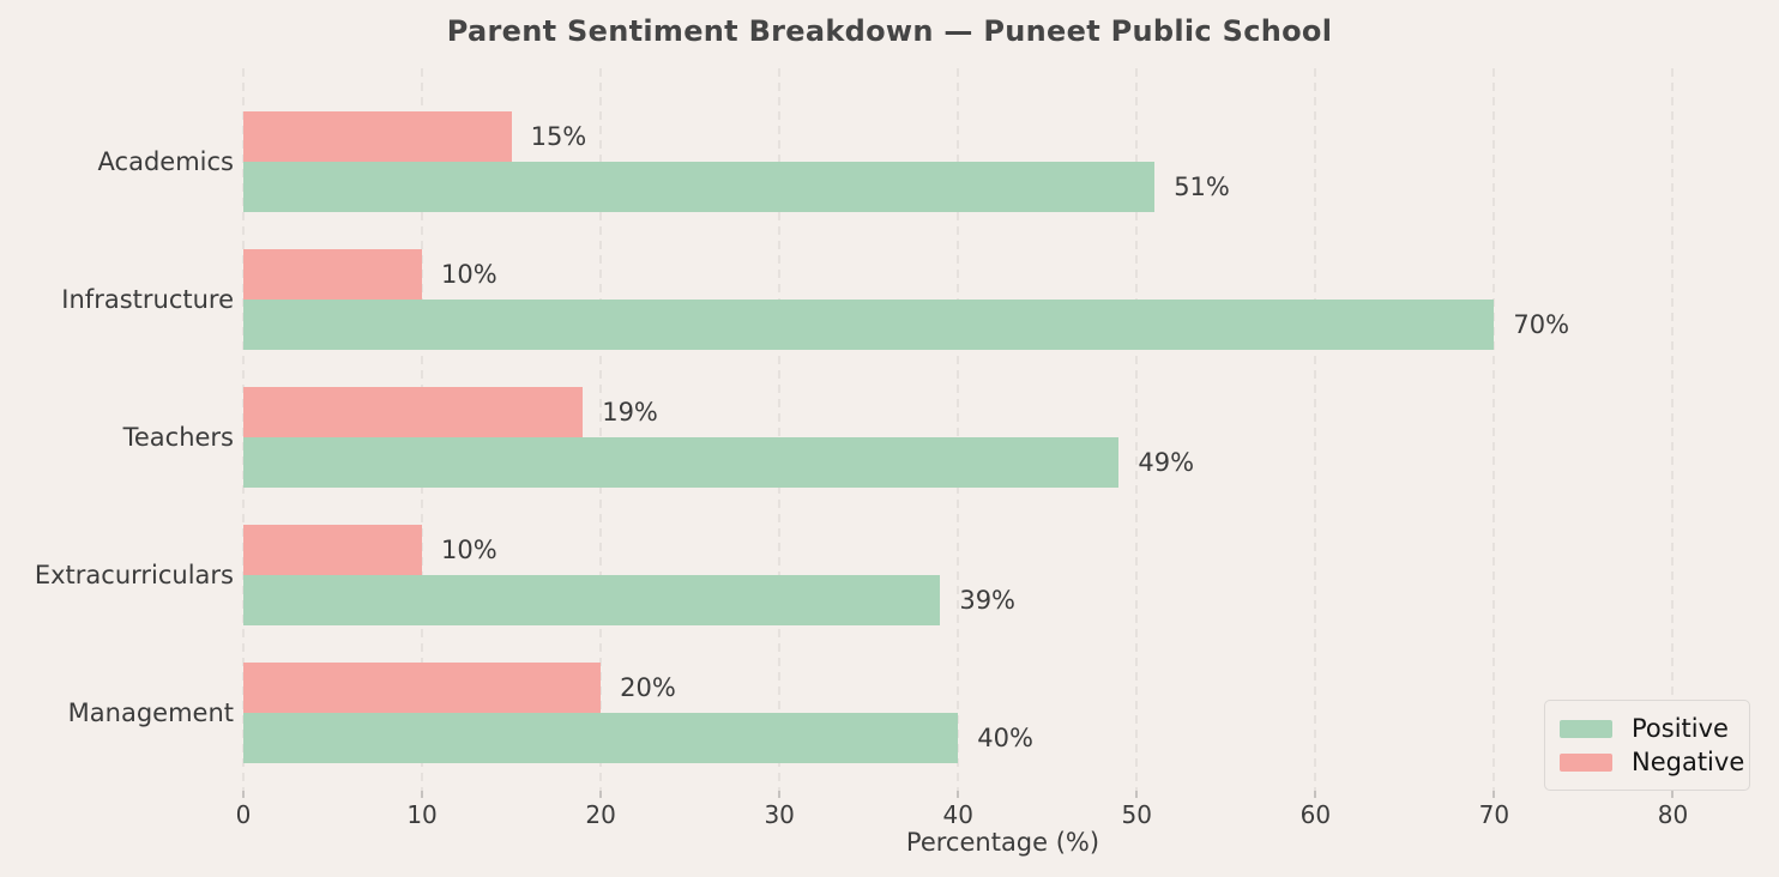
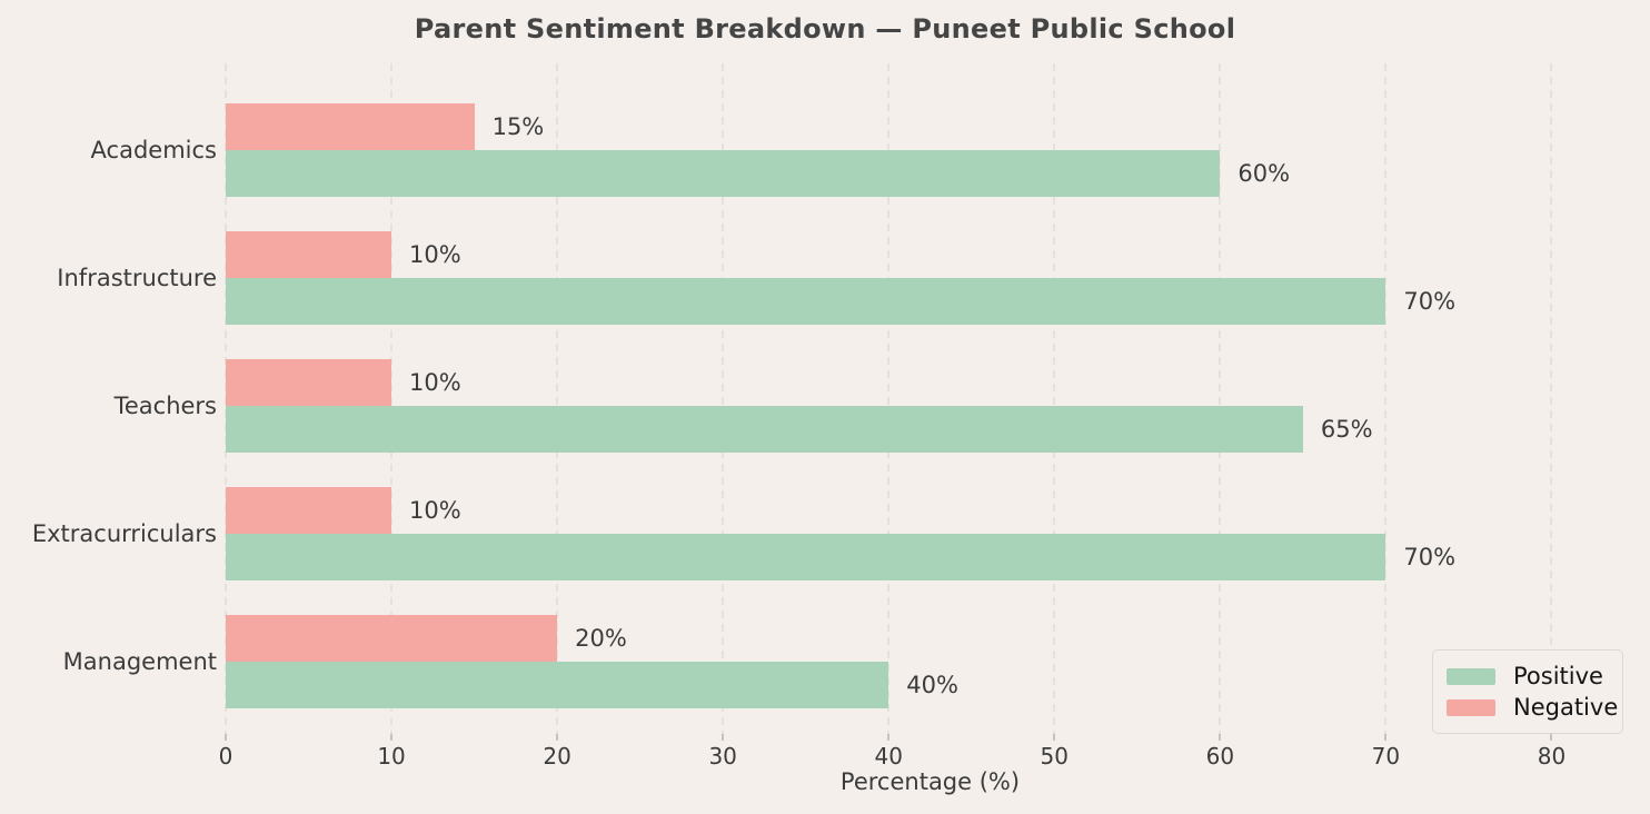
Positive/Academics: 51% -> 60%
Negative/Teachers: 19% -> 10%
Positive/Teachers: 49% -> 65%
Positive/Extracurriculars: 39% -> 70%
